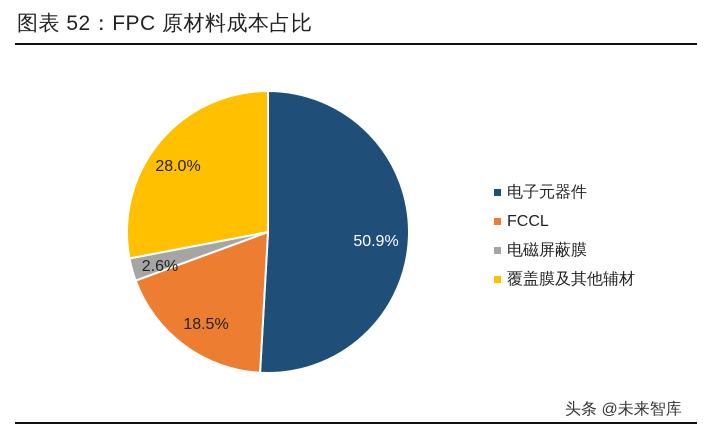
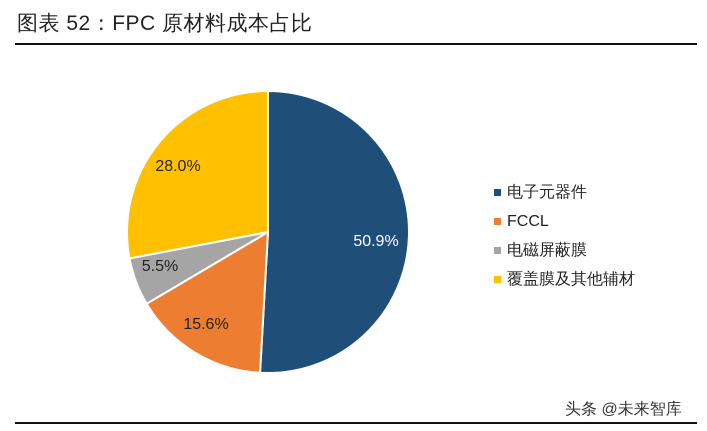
FCCL: 18.5% -> 15.6%
电磁屏蔽膜: 2.6% -> 5.5%
